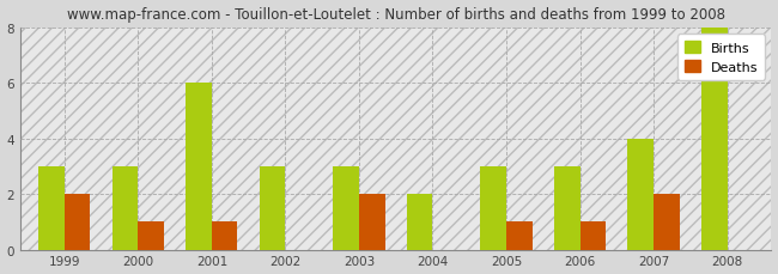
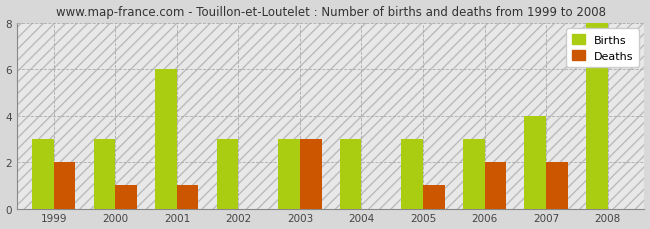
Deaths/2003: 2 -> 3
Births/2004: 2 -> 3
Deaths/2006: 1 -> 2
